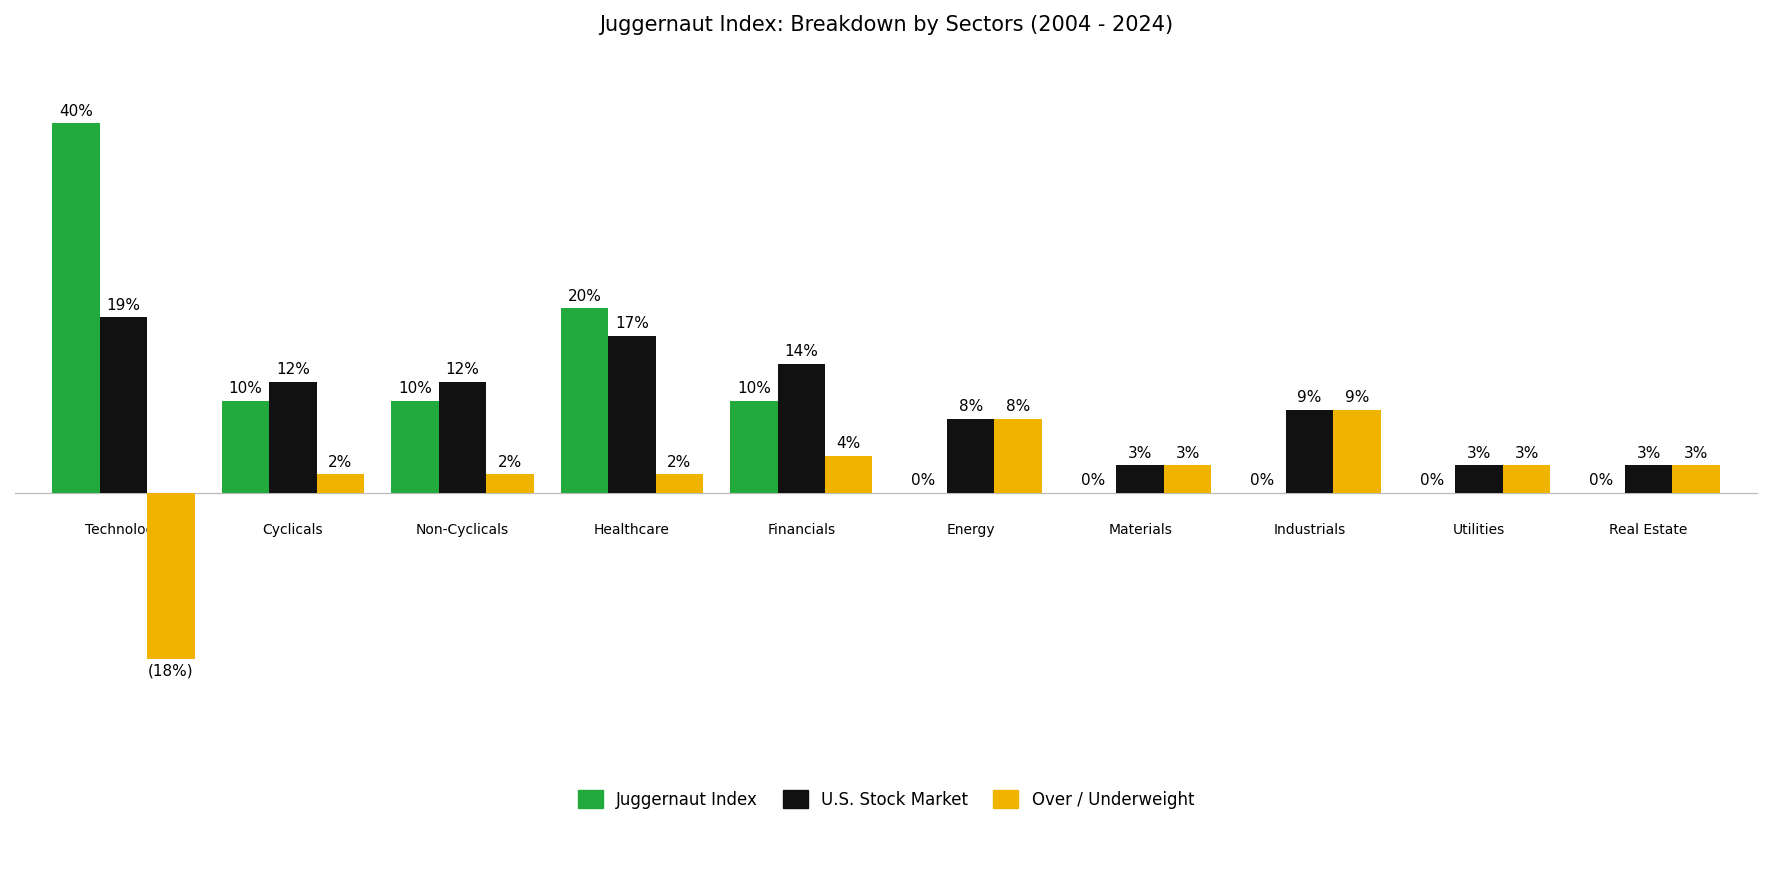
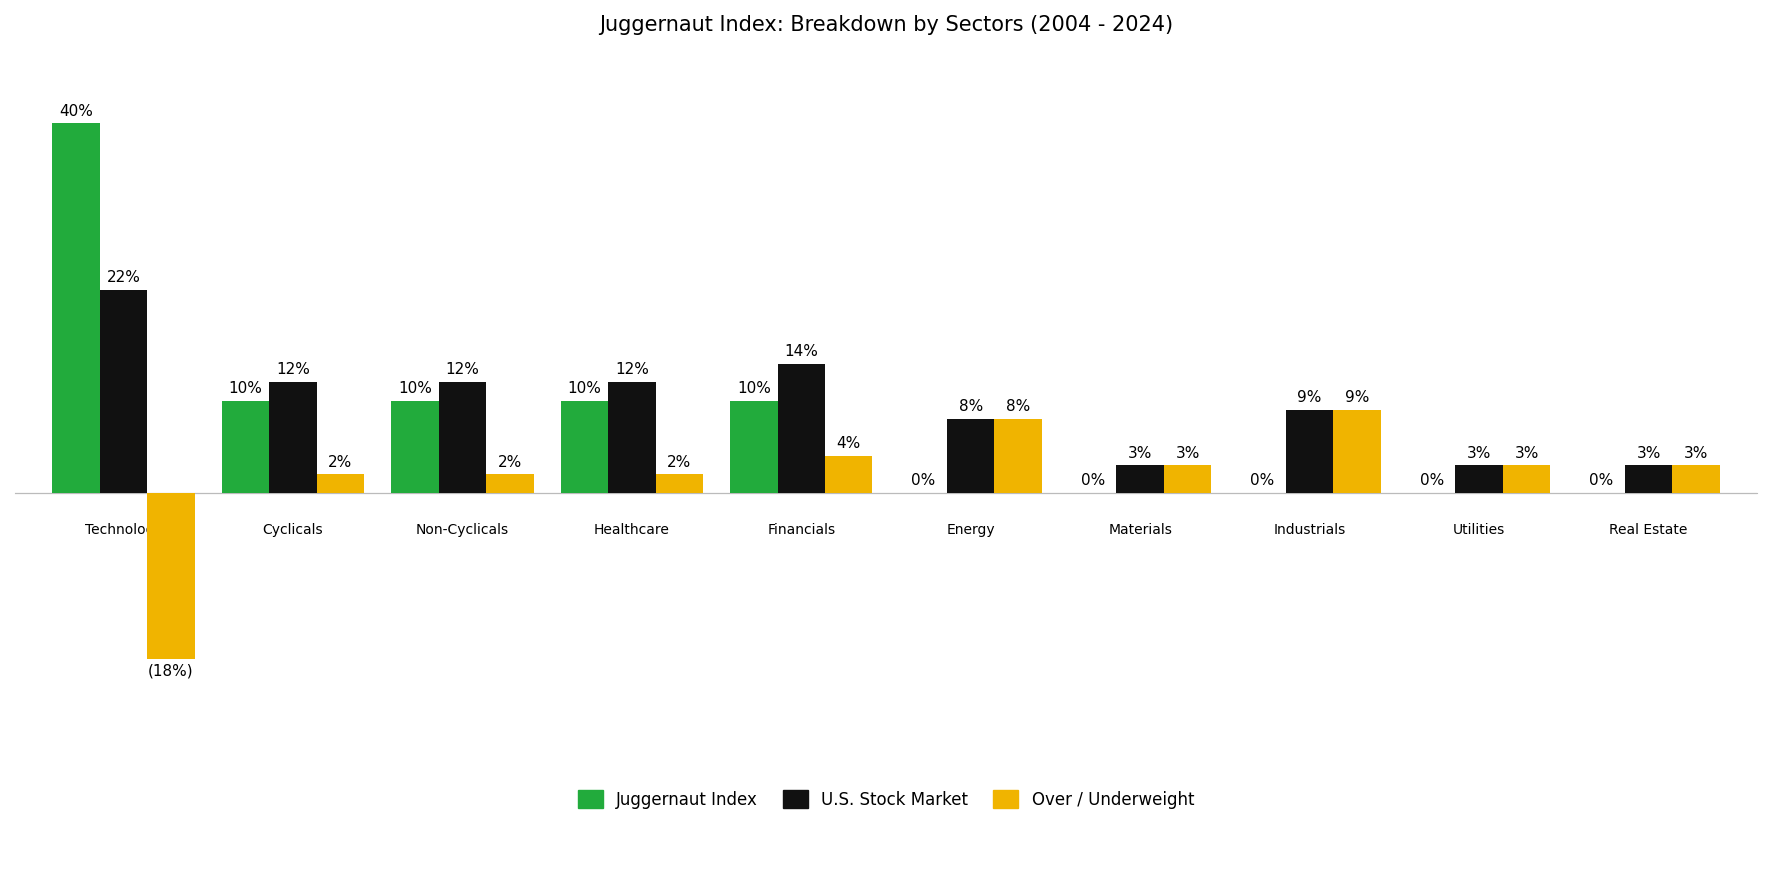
U.S. Stock Market/Technology: 19% -> 22%
Juggernaut Index/Healthcare: 20% -> 10%
U.S. Stock Market/Healthcare: 17% -> 12%
